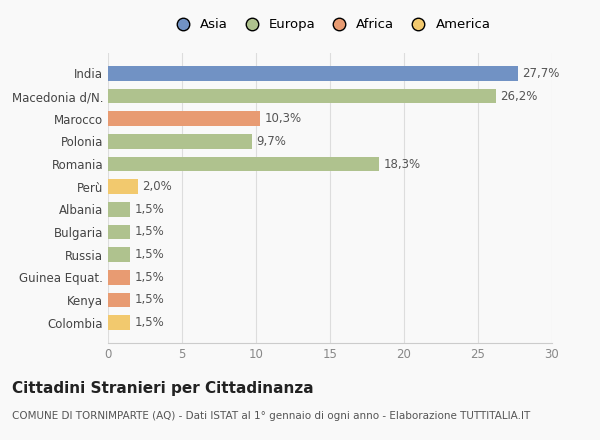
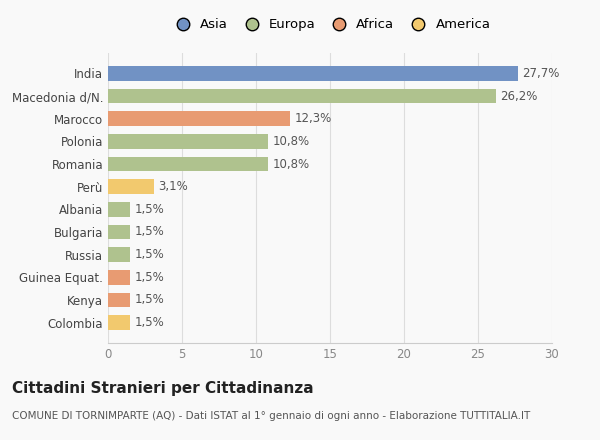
Marocco: 10,3% -> 12,3%
Polonia: 9,7% -> 10,8%
Romania: 18,3% -> 10,8%
Perù: 2,0% -> 3,1%
